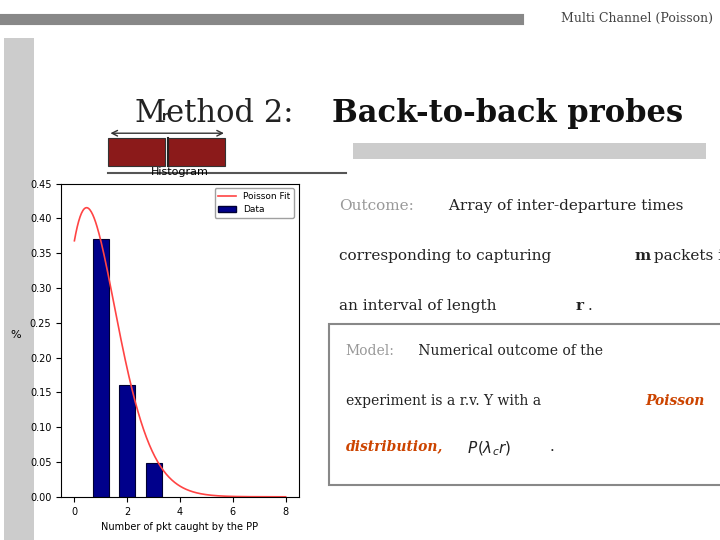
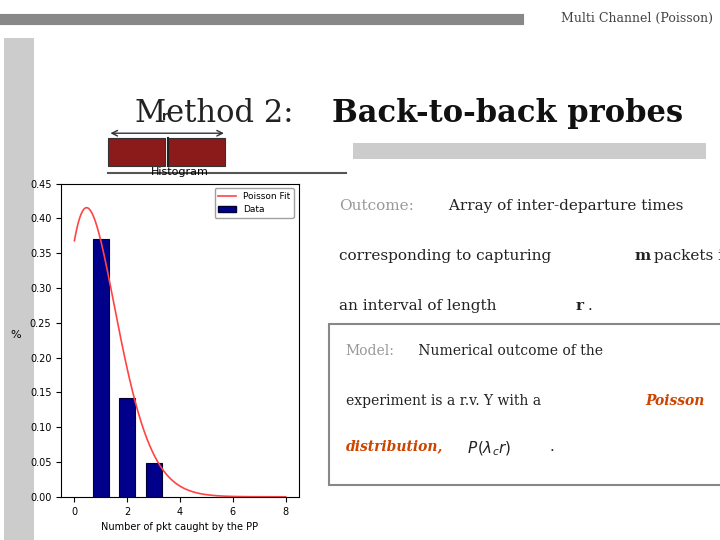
Data/2: 0.160 -> 0.142
